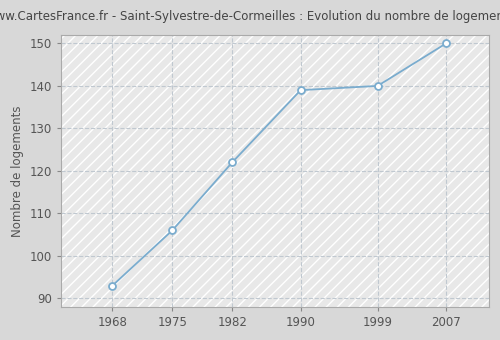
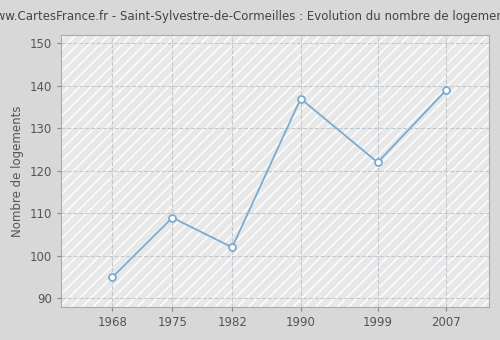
1968: 93 -> 95
1975: 106 -> 109
1982: 122 -> 102
1990: 139 -> 137
1999: 140 -> 122
2007: 150 -> 139
